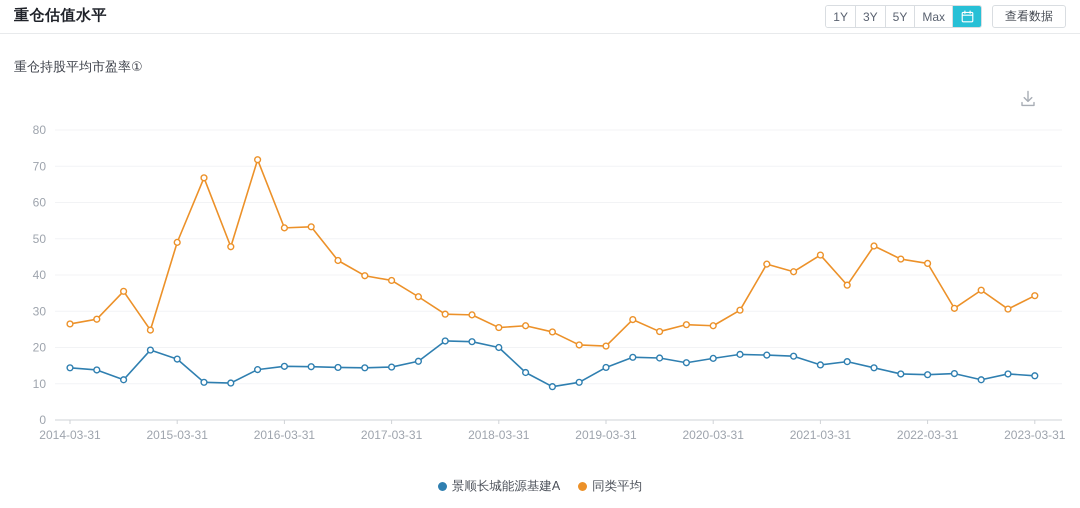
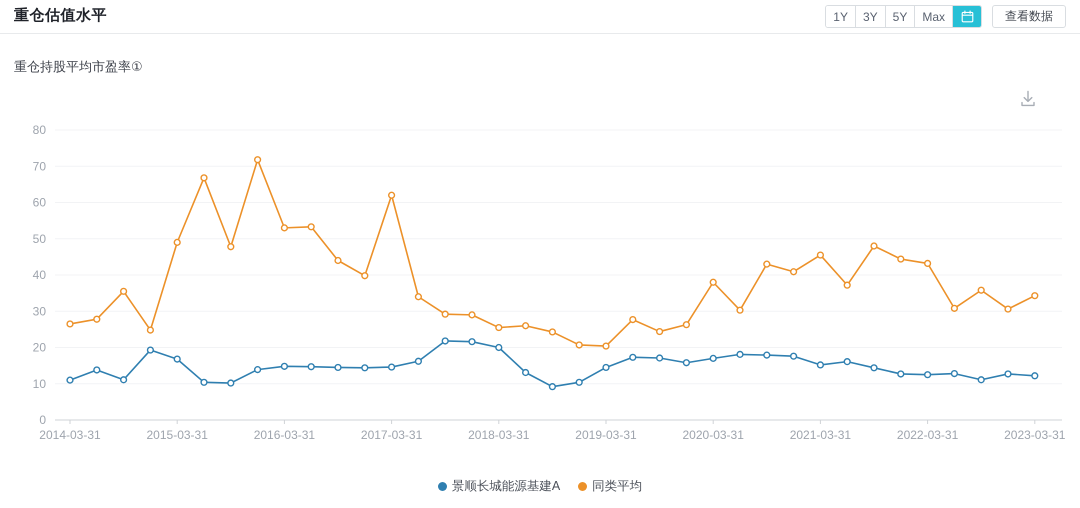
景顺长城能源基建A/2014-03-31: 14 -> 11
同类平均/2017-03-31: 38 -> 62
同类平均/2020-03-31: 26 -> 38
